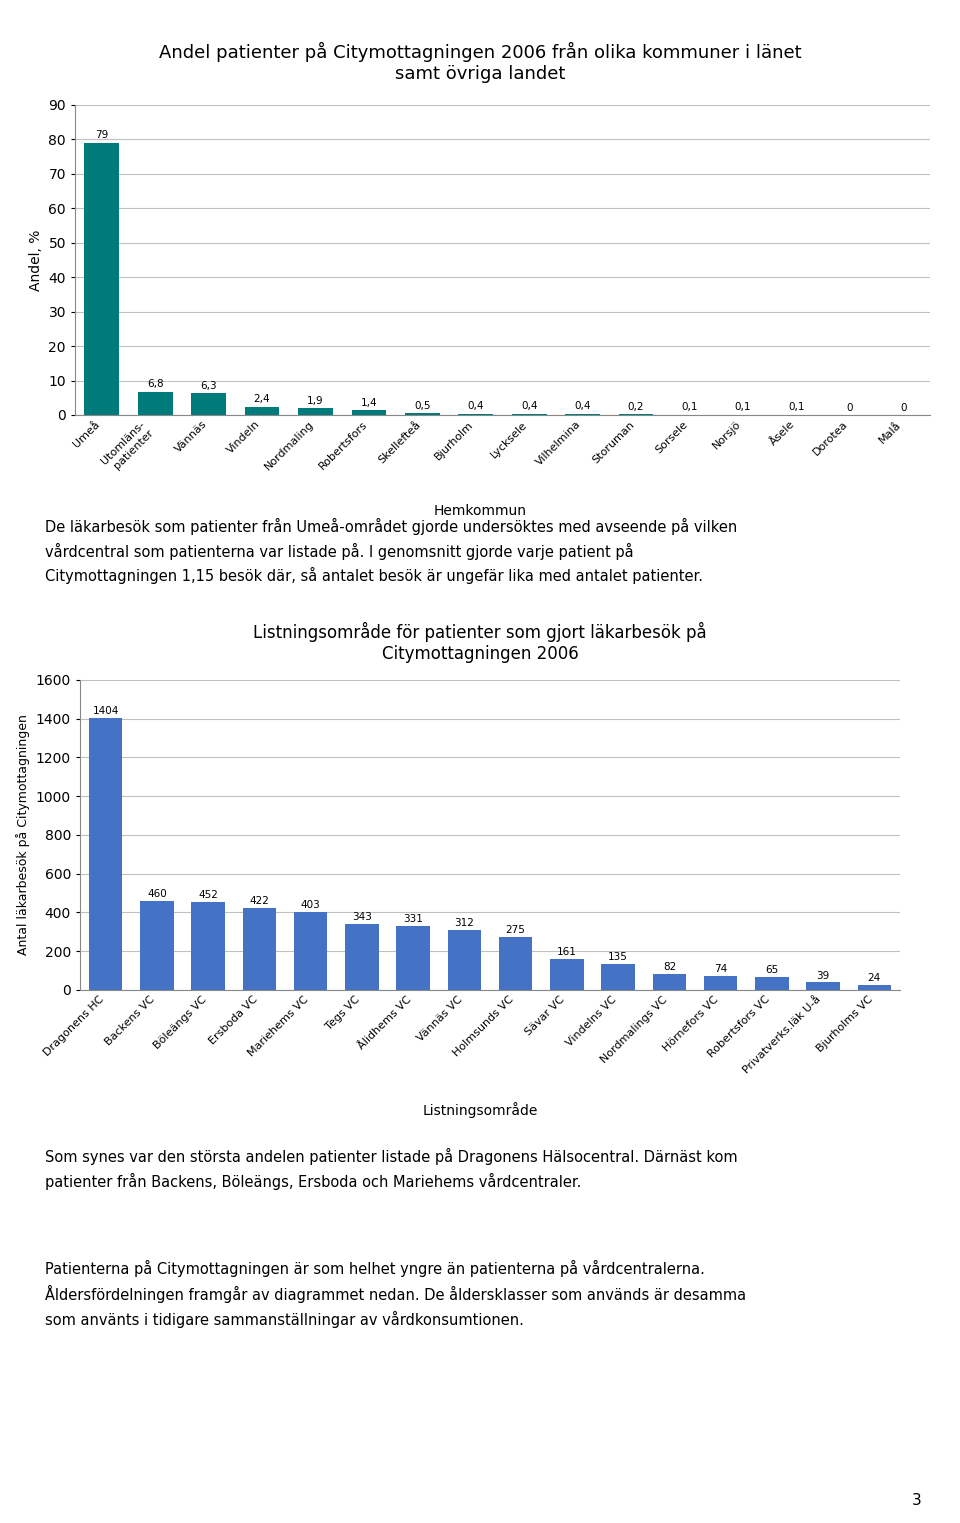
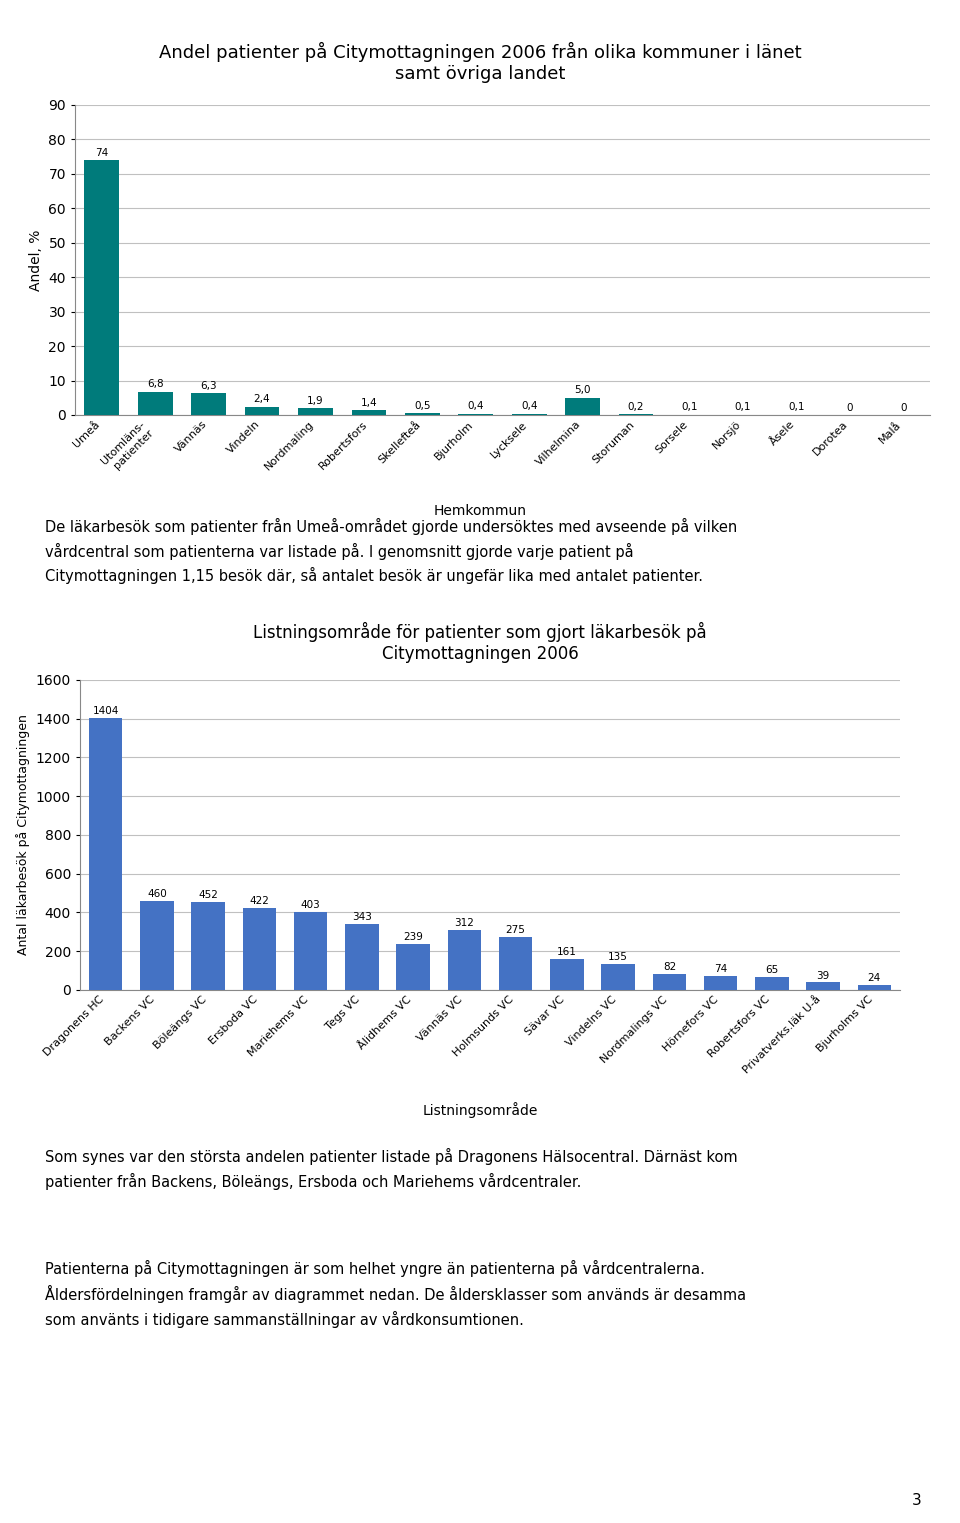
Umeå: 79 -> 74
Vilhelmina: 0,4 -> 5,0
Ålidhems VC: 331 -> 239
